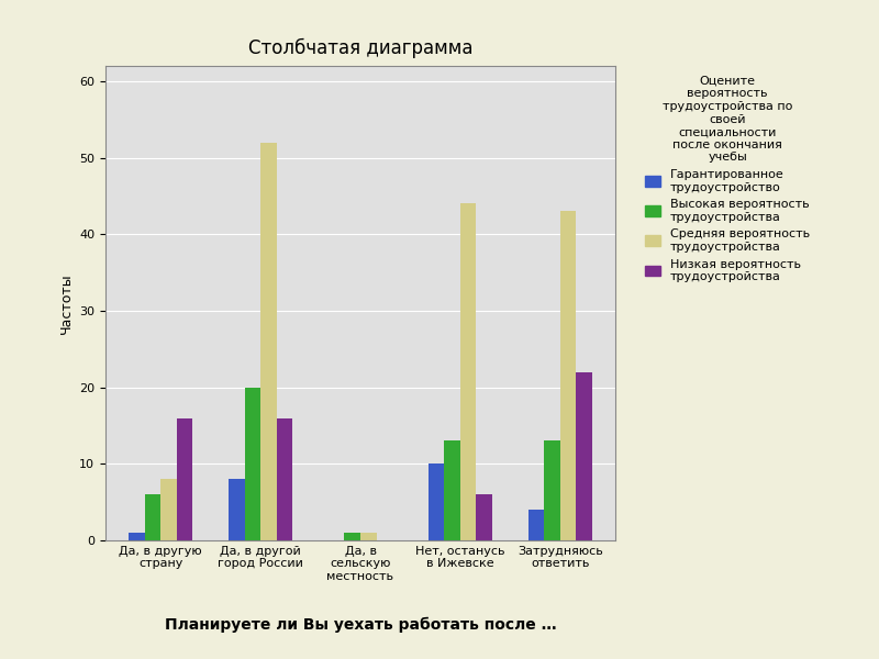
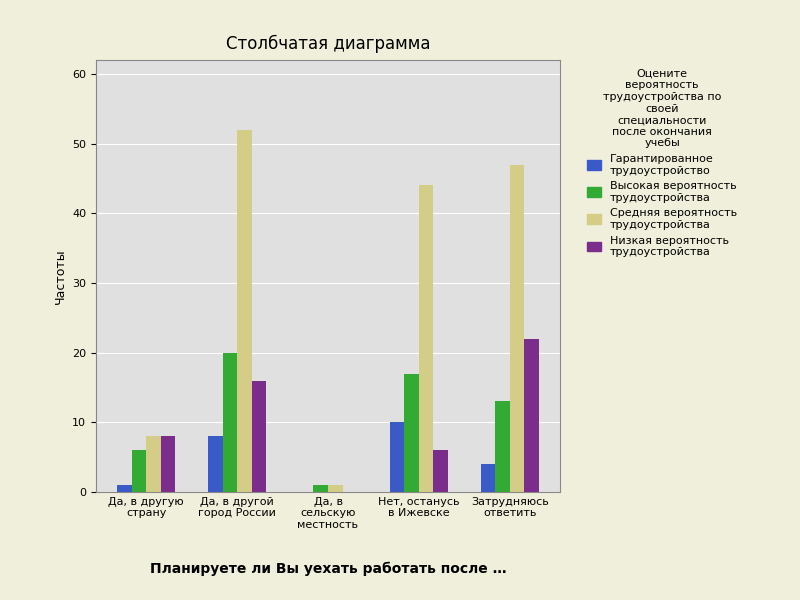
Низкая вероятность трудоустройства/Да, в другую страну: 16 -> 8
Высокая вероятность трудоустройства/Нет, останусь в Ижевске: 13 -> 17
Средняя вероятность трудоустройства/Затрудняюсь ответить: 43 -> 47
